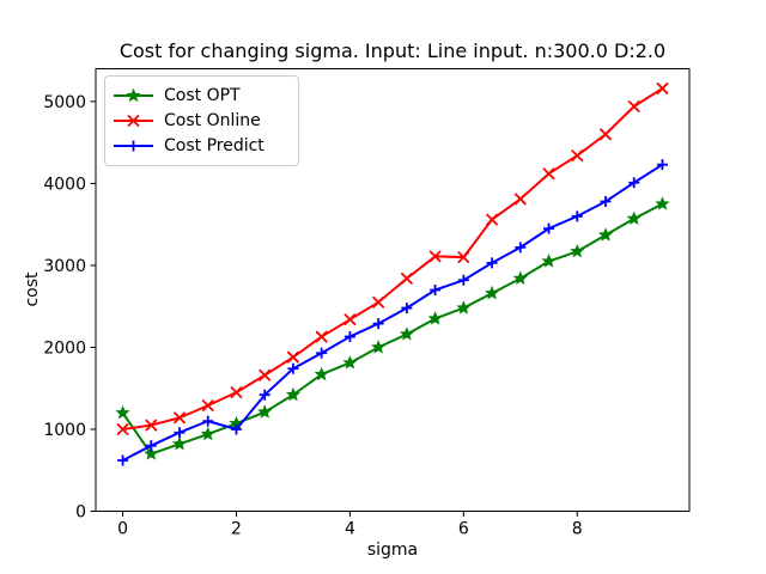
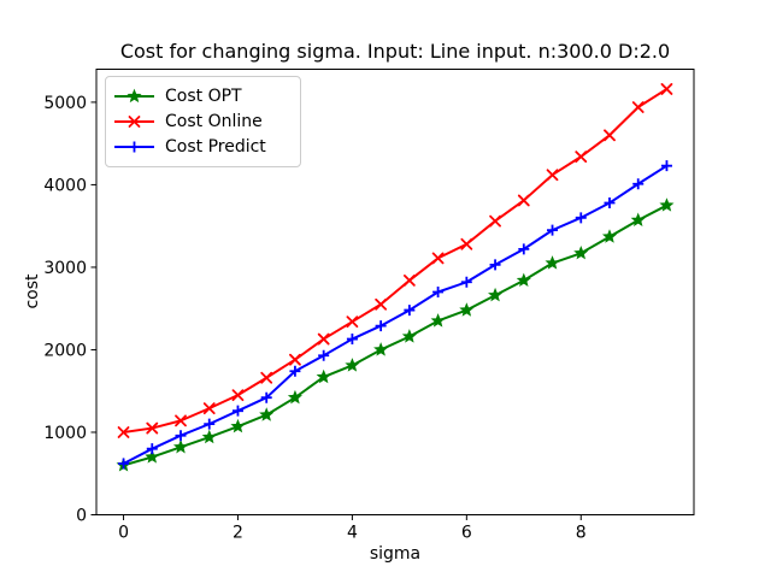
Cost OPT/0: 1200 -> 600
Cost Predict/2: 1000 -> 1300
Cost Online/6: 3100 -> 3300
